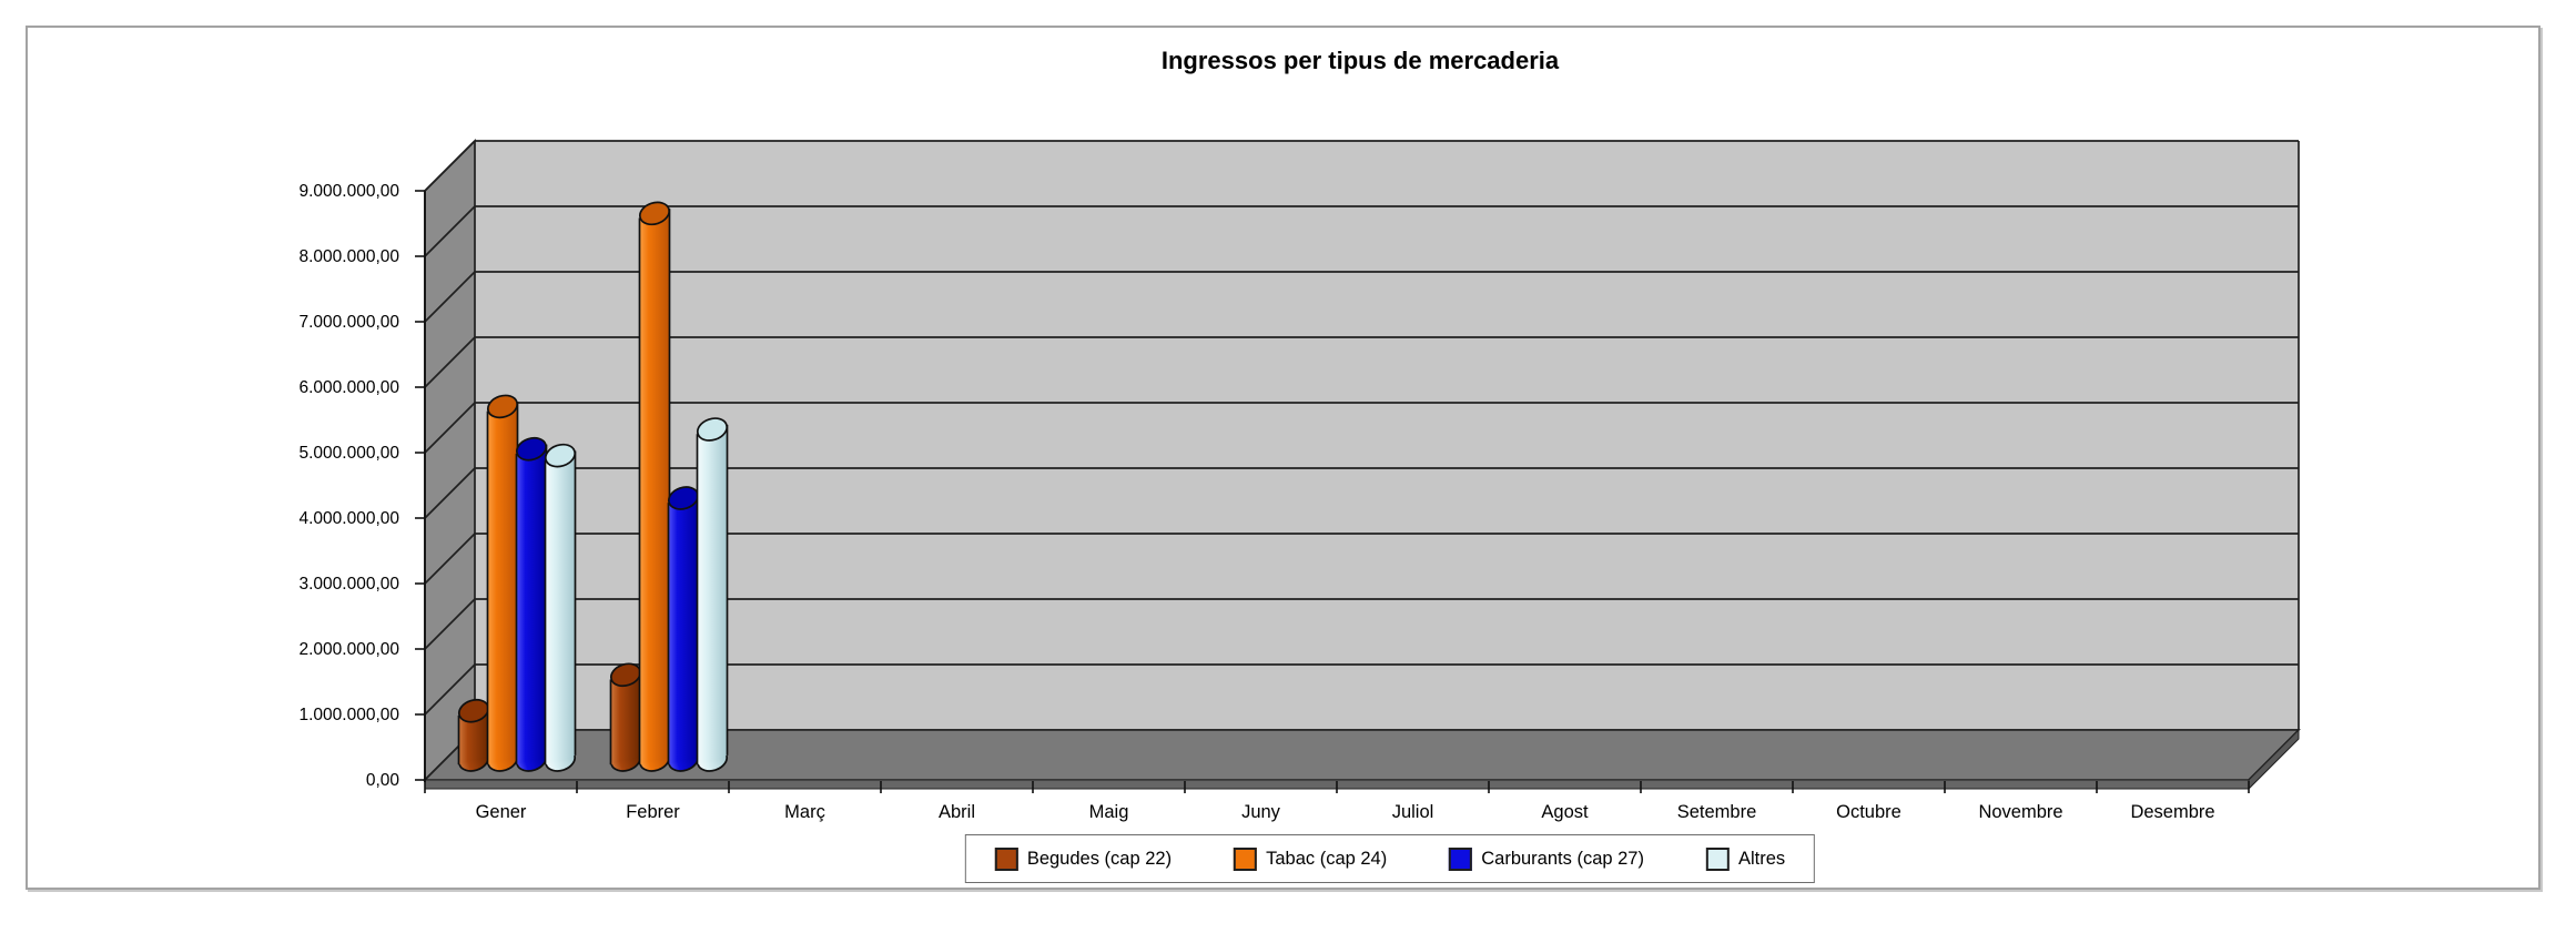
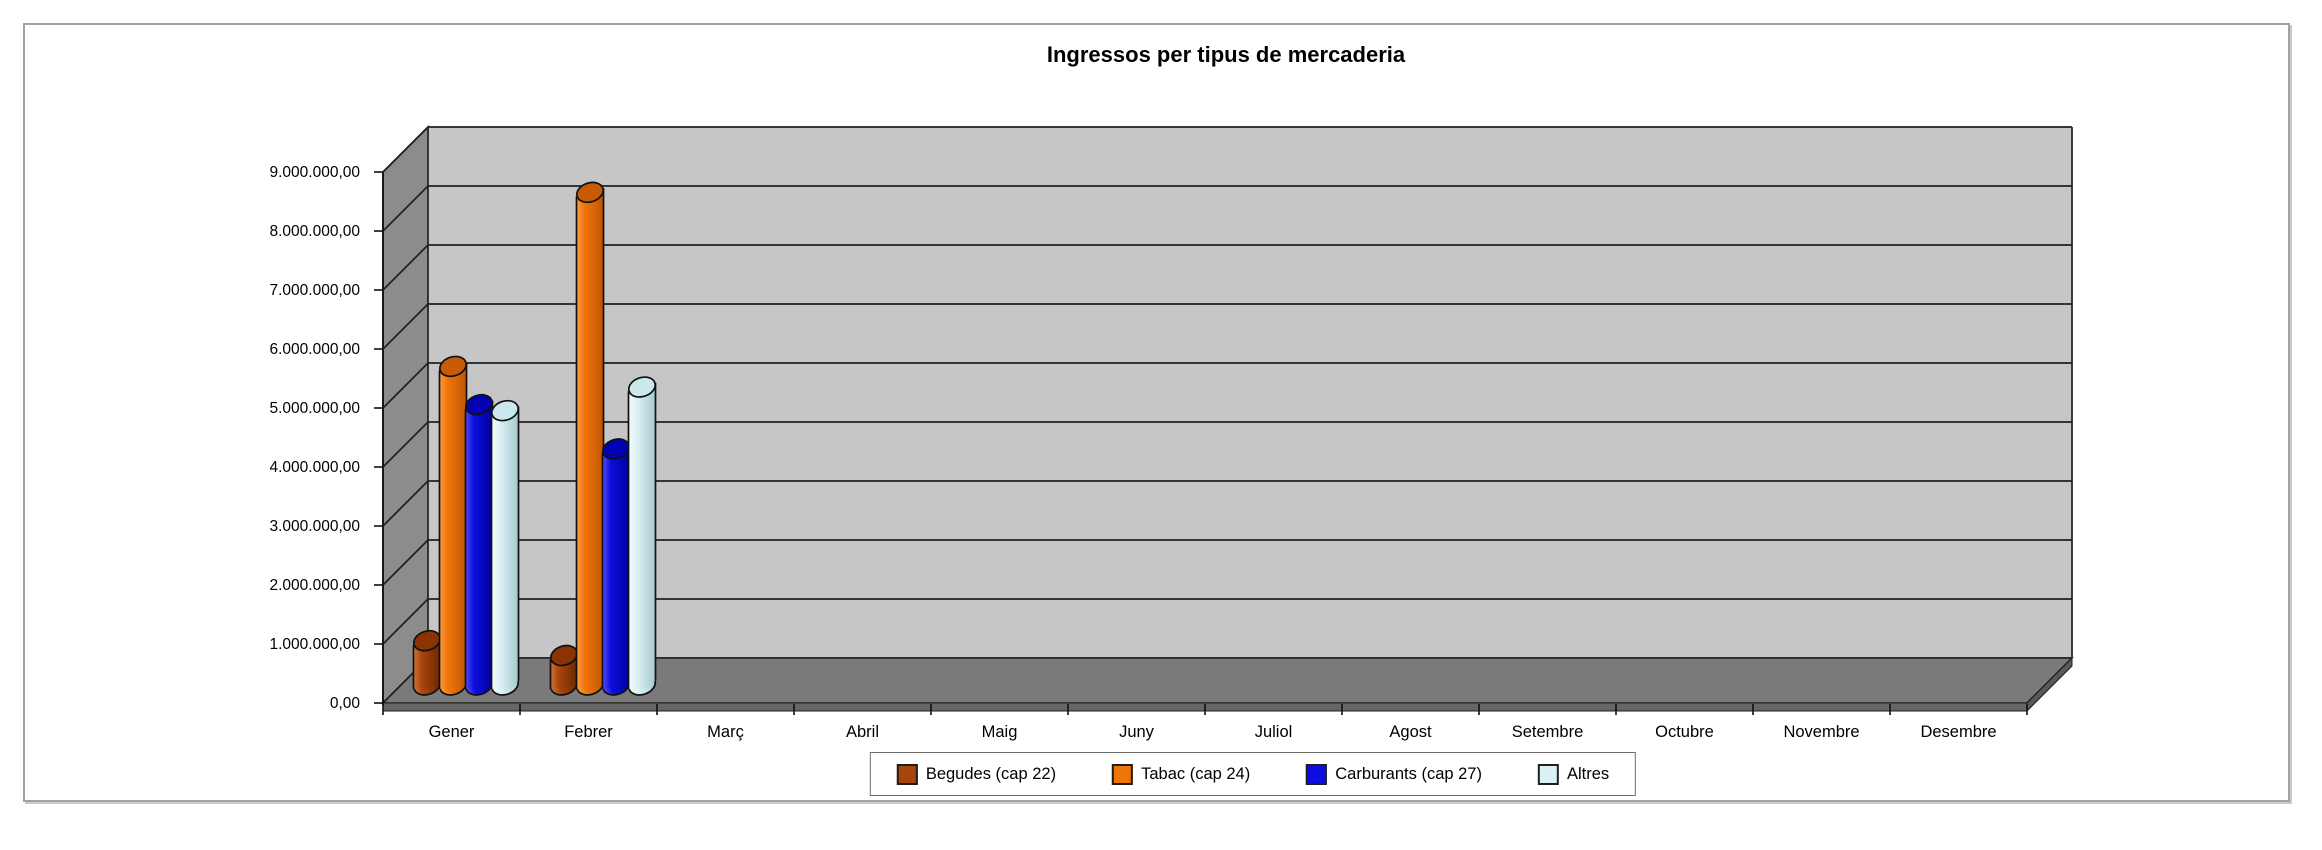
Begudes (cap 22)/Febrer: 1300000 -> 500000
